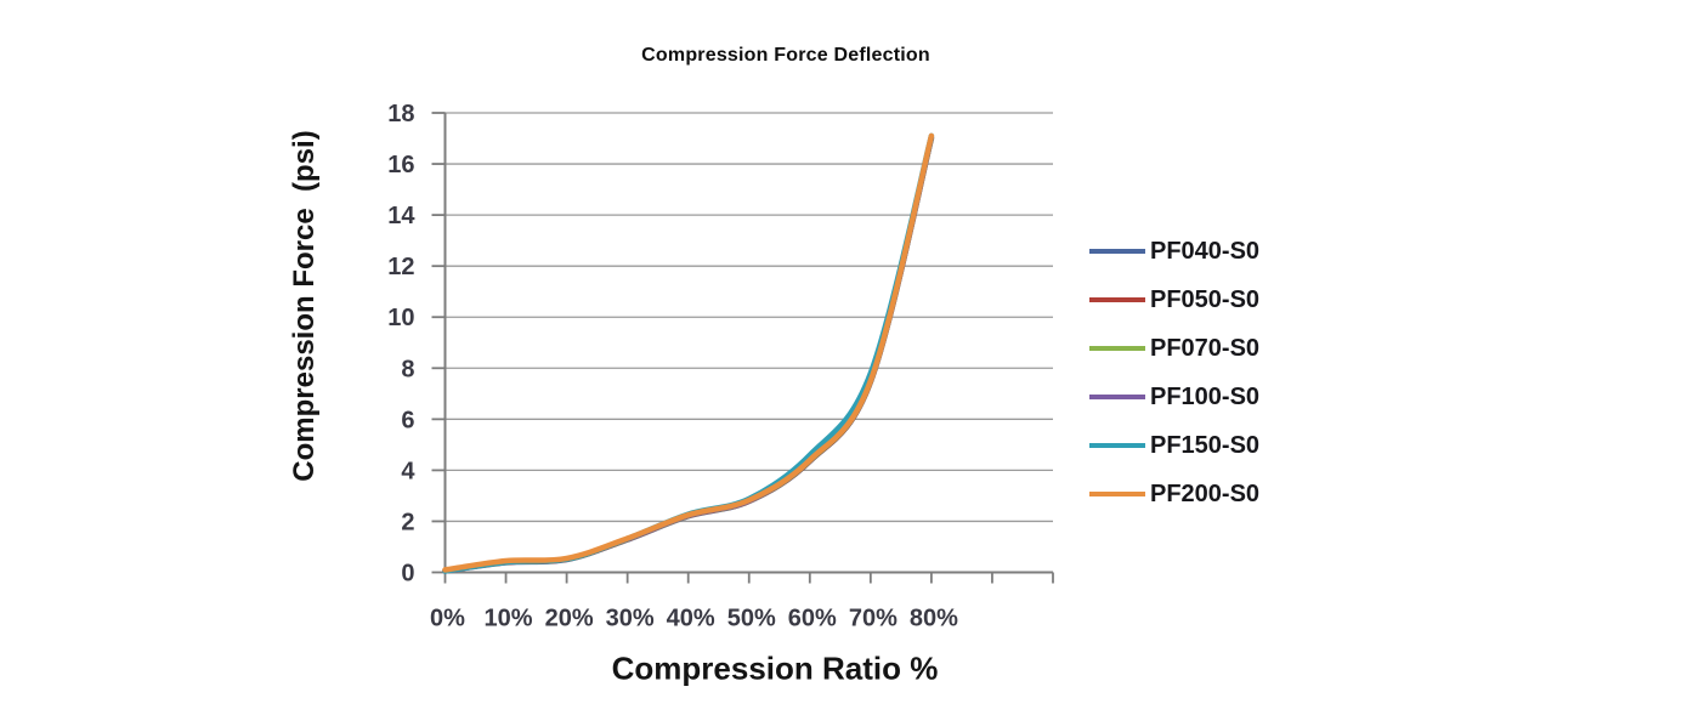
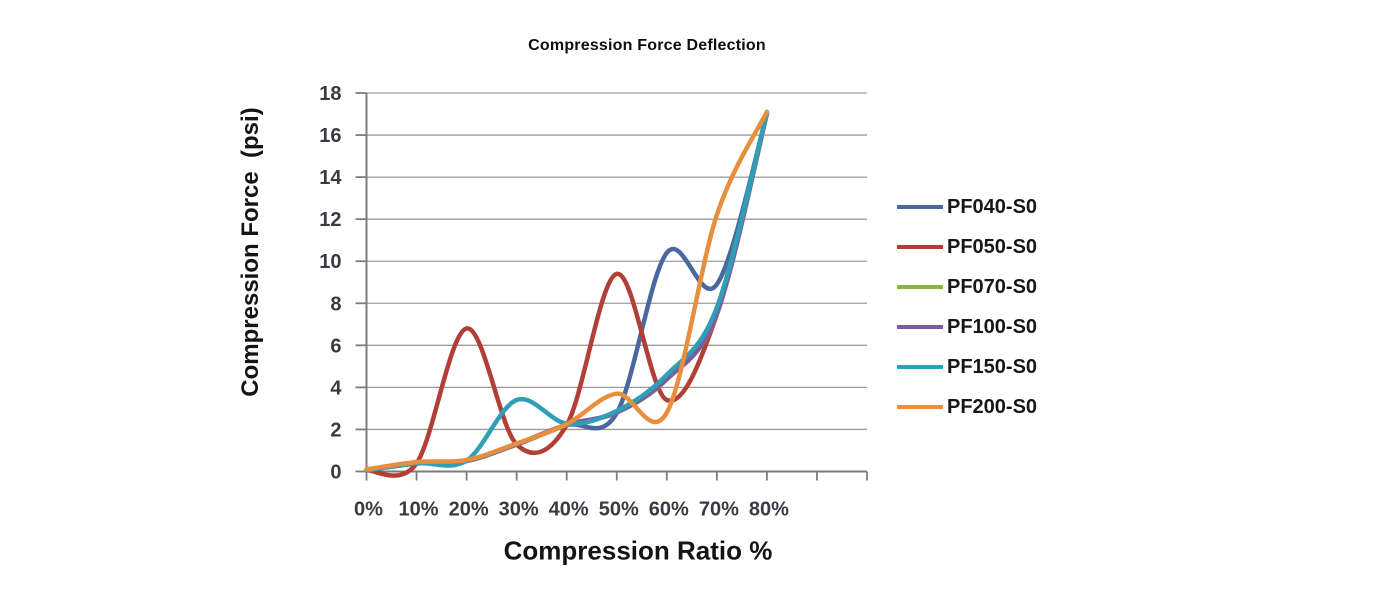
PF050-S0/20%: 0.5 -> 6.8
PF150-S0/30%: 1.3 -> 3.4
PF050-S0/50%: 2.8 -> 9.4
PF200-S0/50%: 2.8 -> 3.7
PF040-S0/60%: 4.3 -> 10.4
PF050-S0/60%: 4.4 -> 3.4
PF200-S0/60%: 4.4 -> 2.8
PF040-S0/70%: 7.5 -> 8.9
PF200-S0/70%: 7.5 -> 12.2
